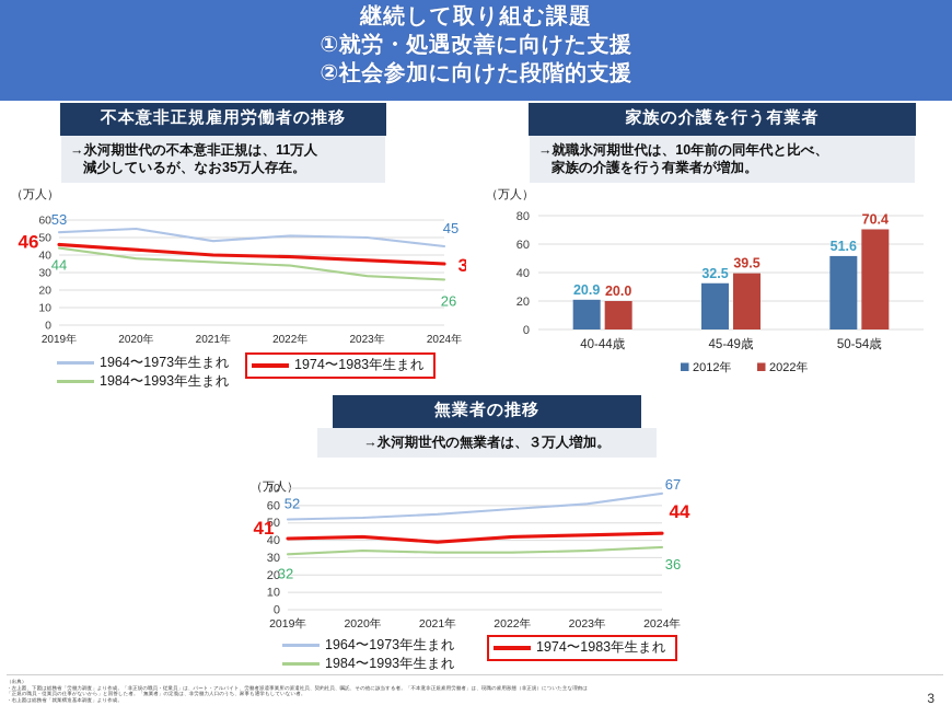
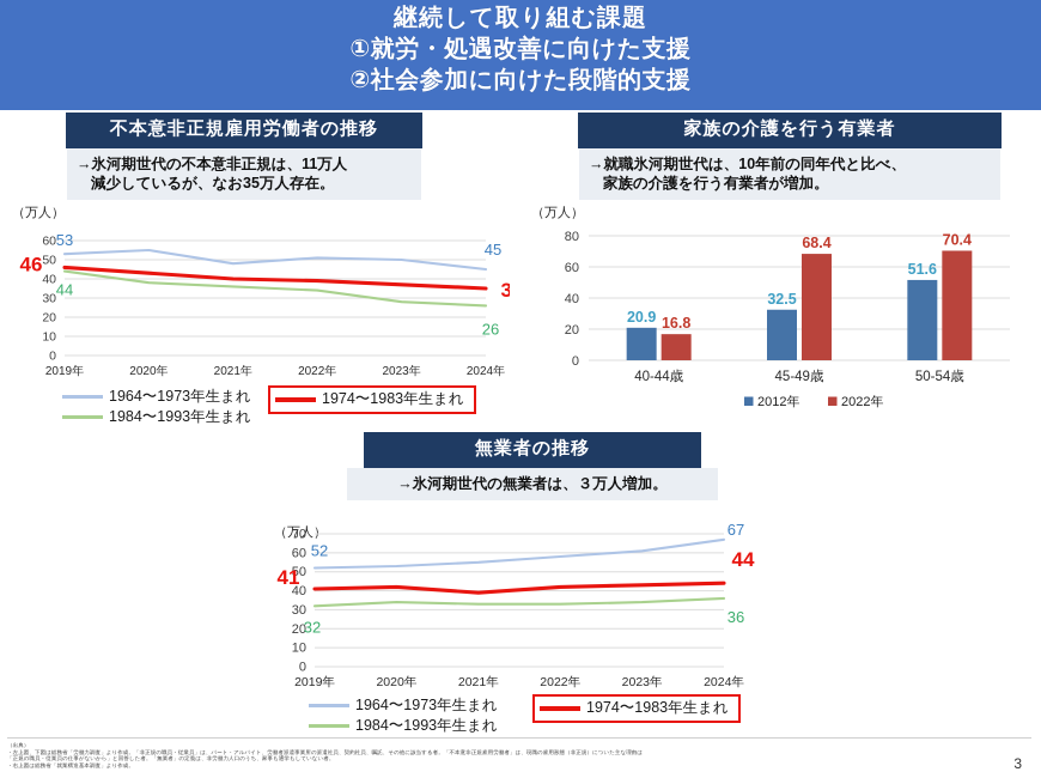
家族の介護を行う有業者/2022年/40-44歳: 20.0 -> 16.8
家族の介護を行う有業者/2022年/45-49歳: 39.5 -> 68.4
